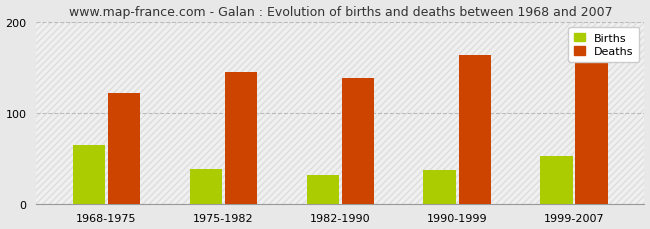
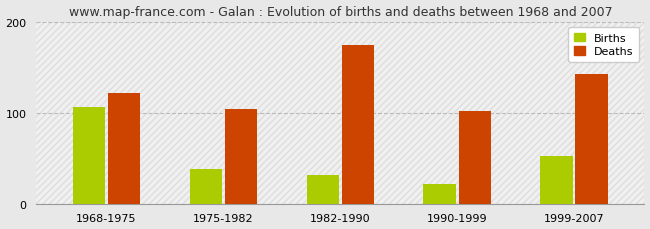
Births/1968-1975: 65 -> 106
Deaths/1975-1982: 145 -> 104
Deaths/1982-1990: 138 -> 174
Births/1990-1999: 37 -> 22
Deaths/1990-1999: 163 -> 102
Deaths/1999-2007: 158 -> 142
